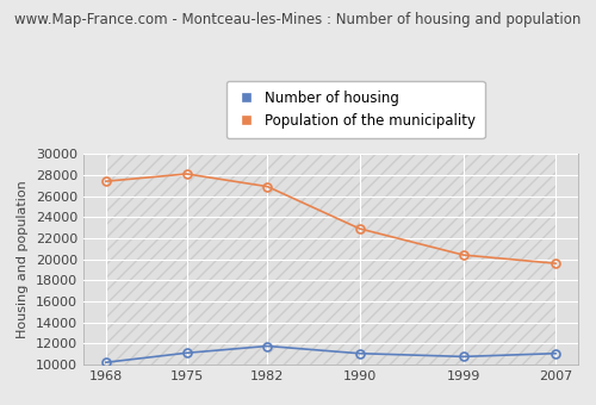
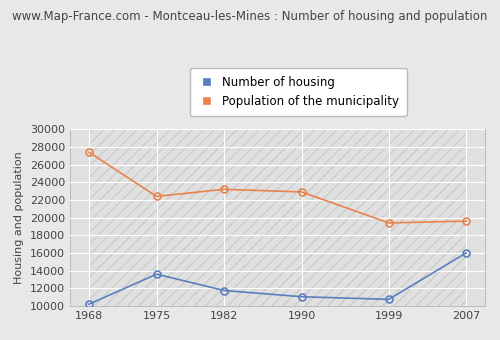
Number of housing/1975: 11100 -> 13600
Population of the municipality/1975: 28100 -> 22400
Population of the municipality/1982: 26900 -> 23200
Population of the municipality/1999: 20400 -> 19400
Number of housing/2007: 11000 -> 16000
